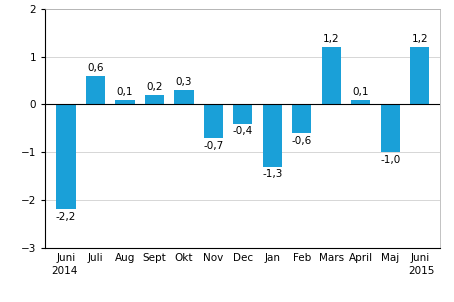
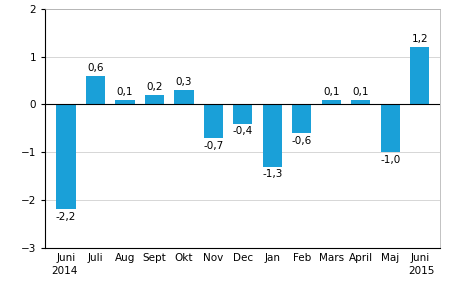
Mars: 1,2 -> 0,1
